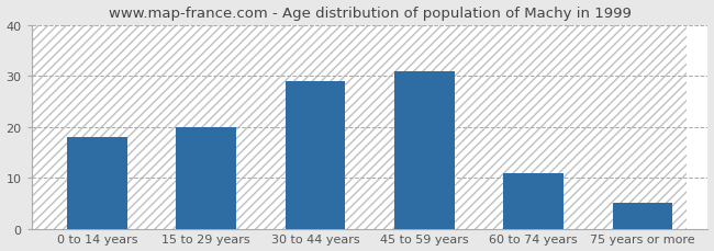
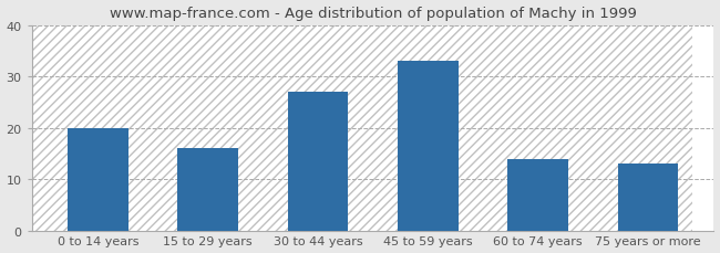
0 to 14 years: 18 -> 20
15 to 29 years: 20 -> 16
30 to 44 years: 29 -> 27
45 to 59 years: 31 -> 33
60 to 74 years: 11 -> 14
75 years or more: 5 -> 13
